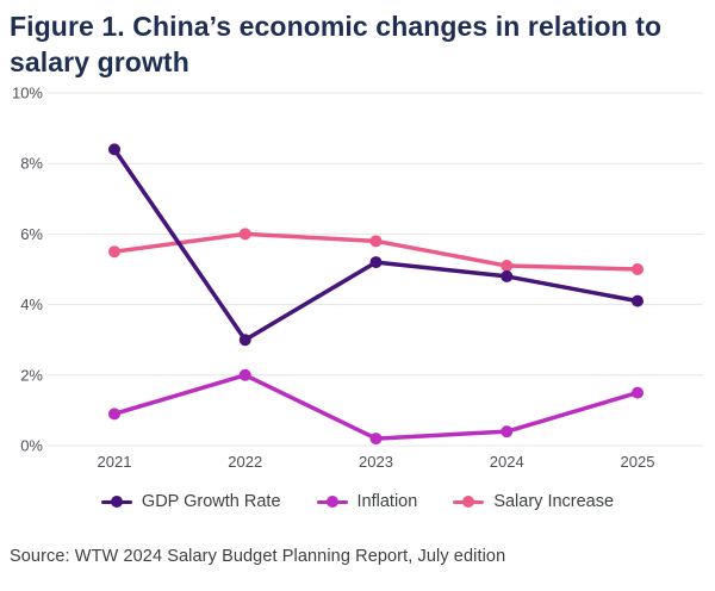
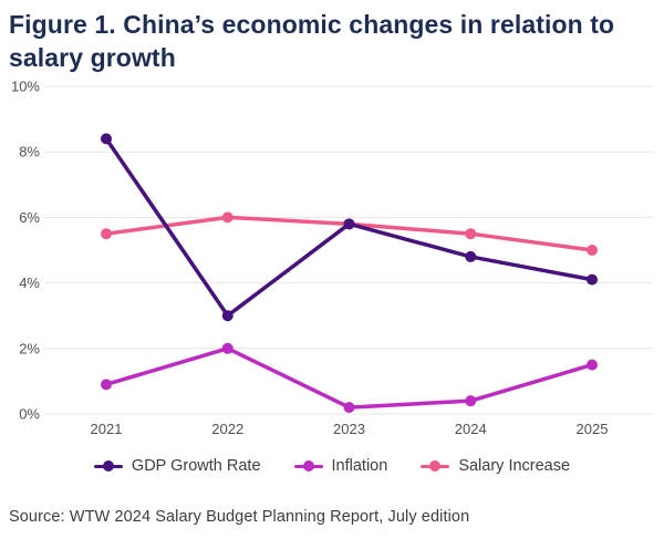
GDP Growth Rate/2023: 5.2% -> 5.8%
Salary Increase/2024: 5.1% -> 5.5%
